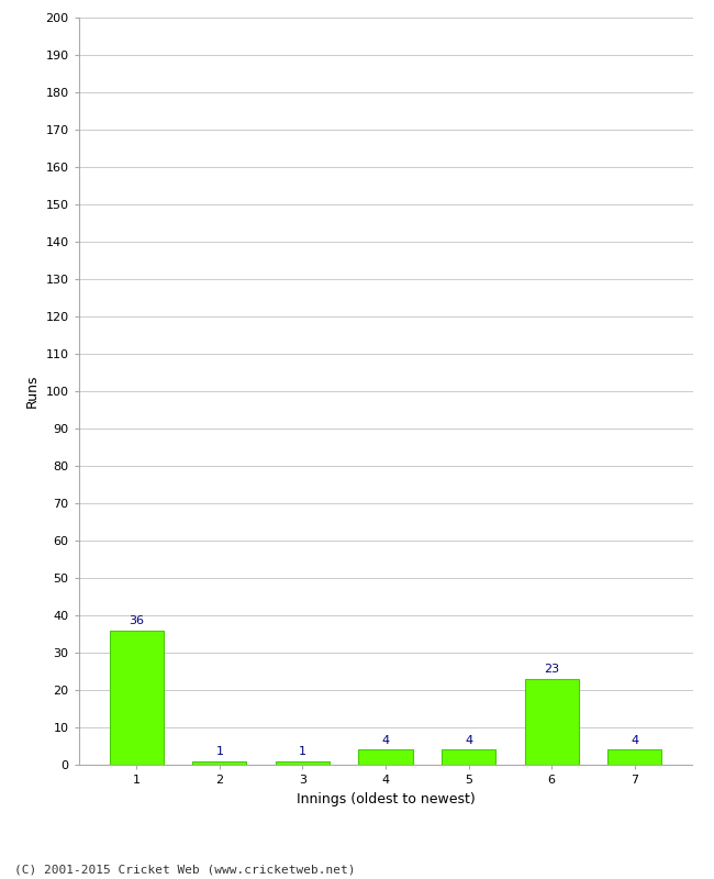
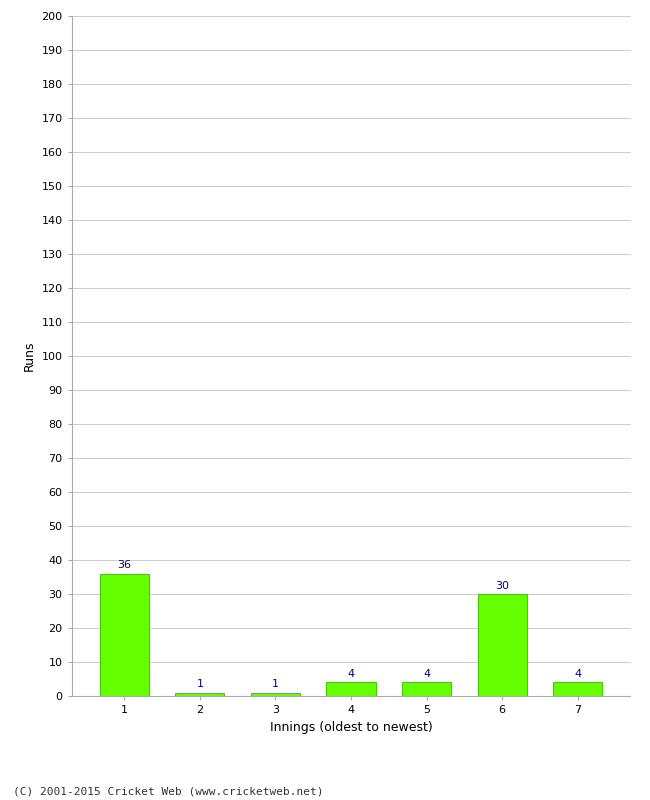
6: 23 -> 30
